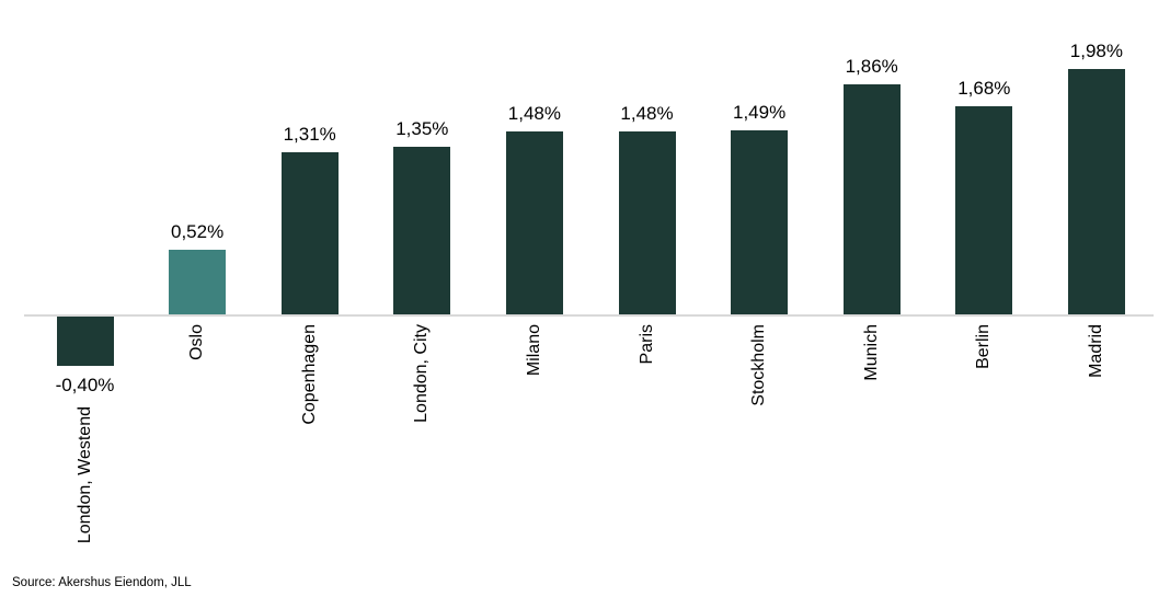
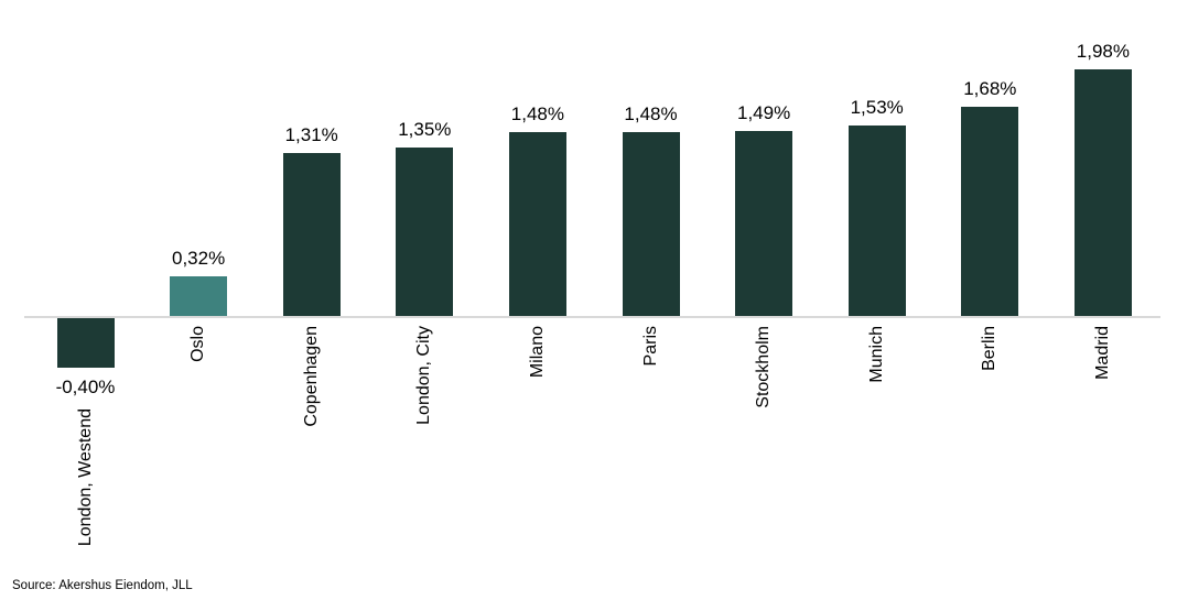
Oslo: 0,52% -> 0,32%
Munich: 1,86% -> 1,53%
